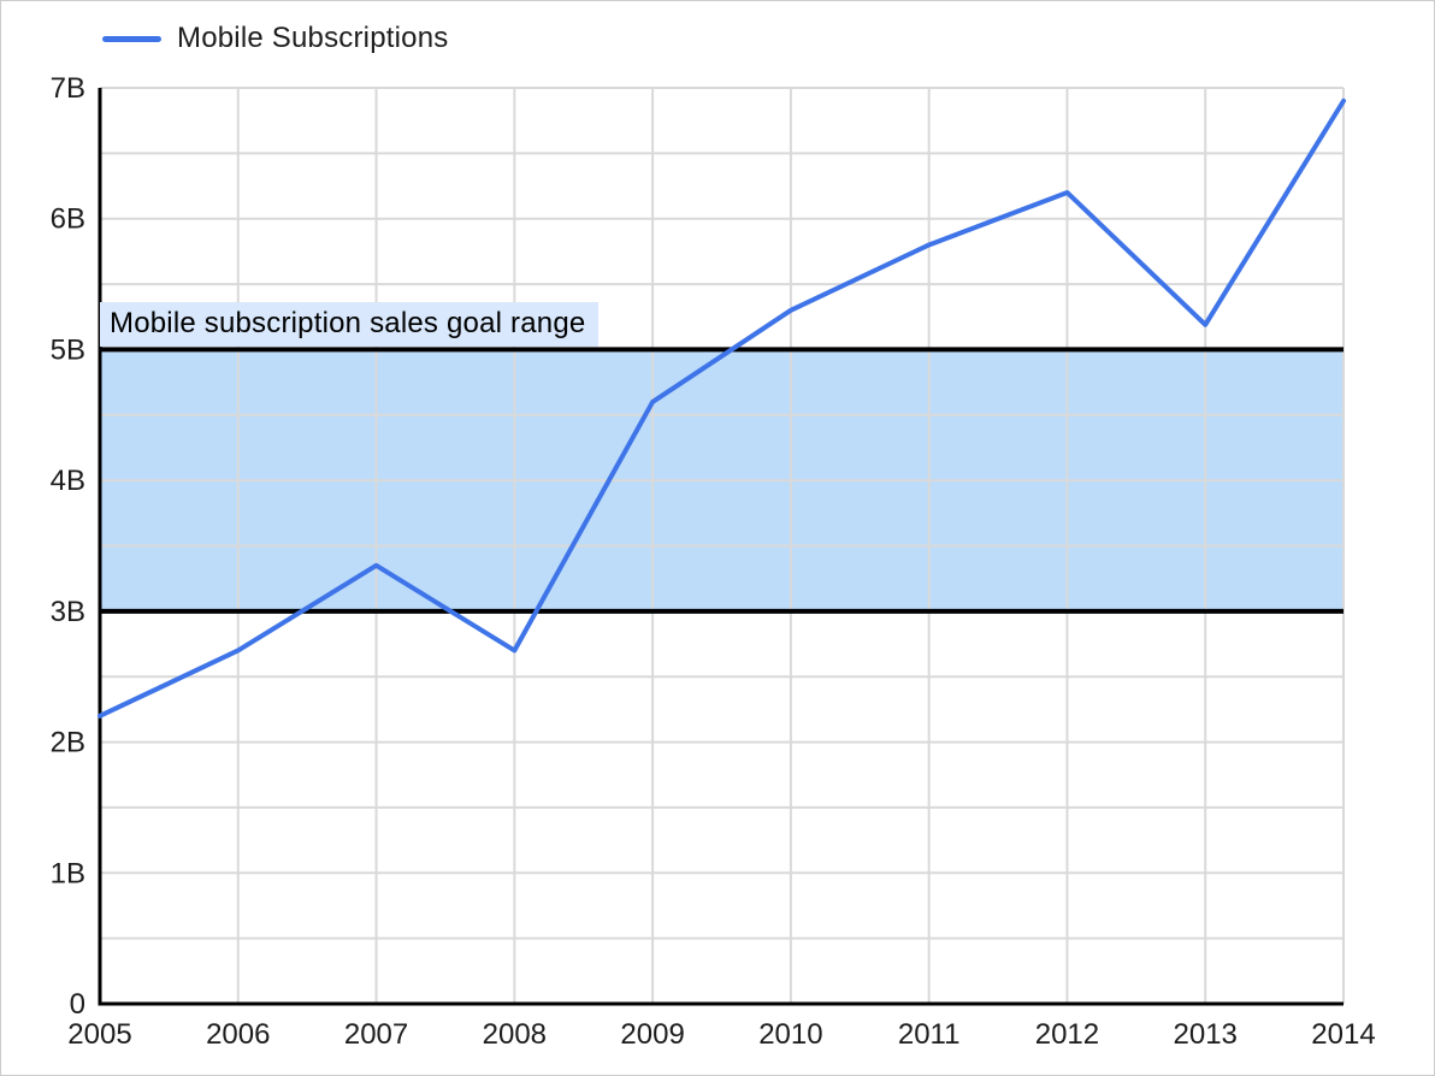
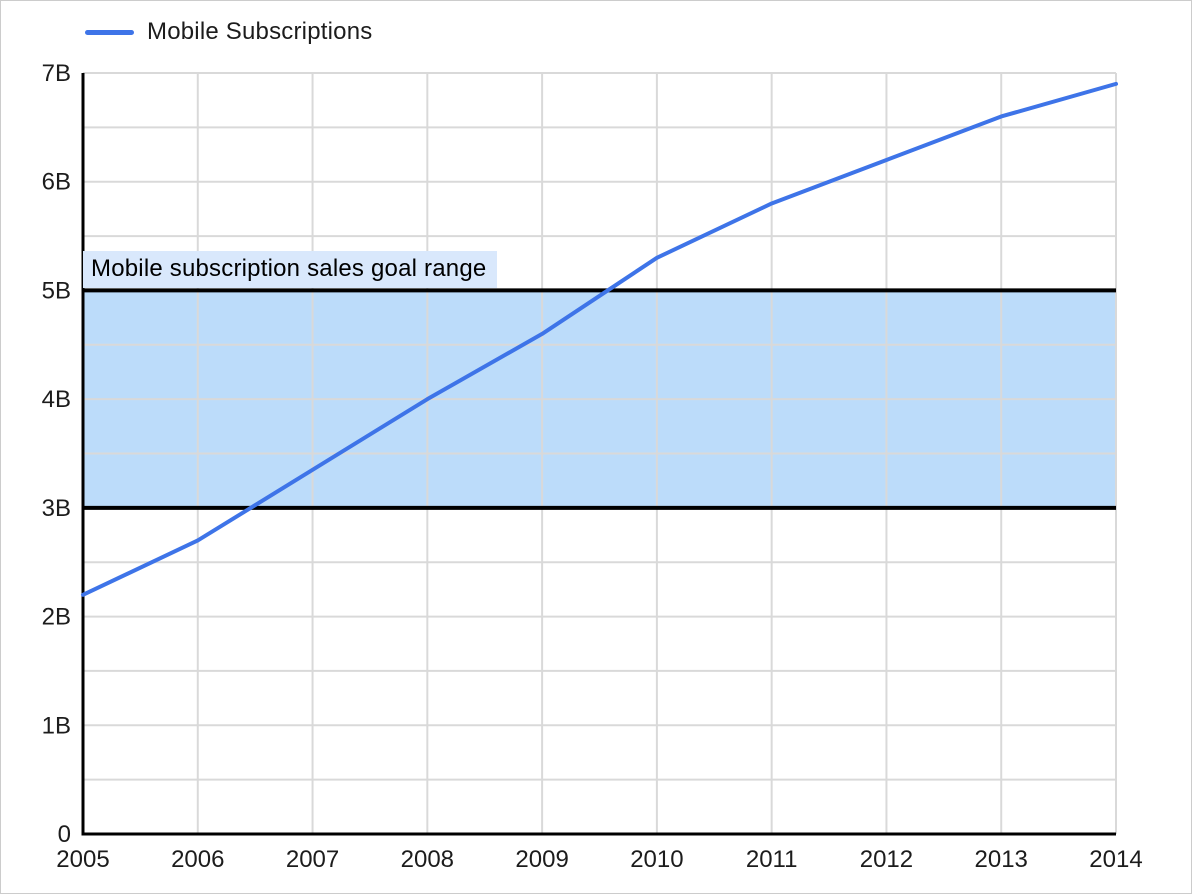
2008: 2.70B -> 4.00B
2013: 5.19B -> 6.60B
